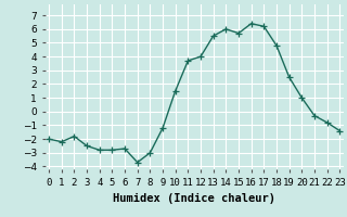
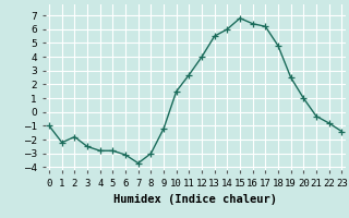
0: -2.0 -> -1.0
6: -2.7 -> -3.1
11: 3.7 -> 2.7
15: 5.7 -> 6.8
